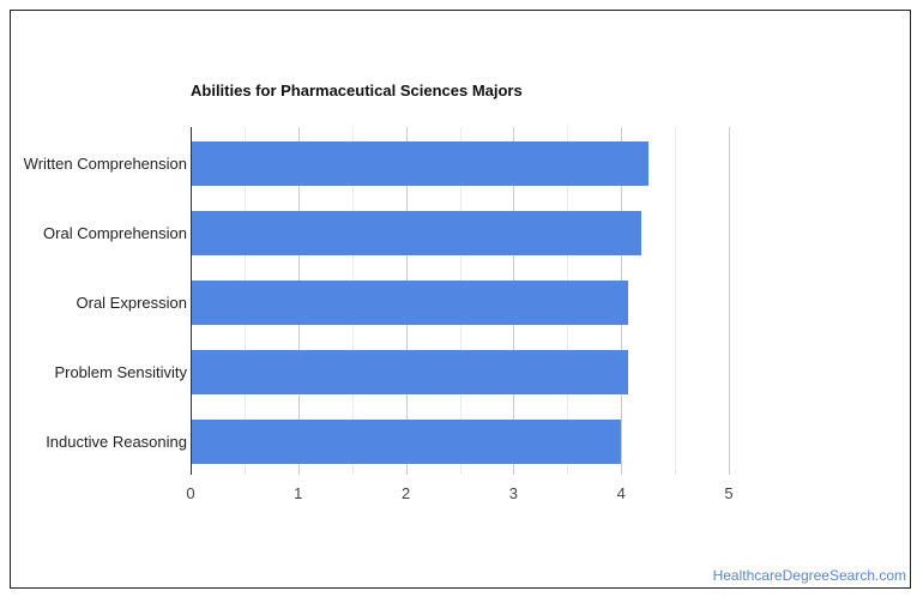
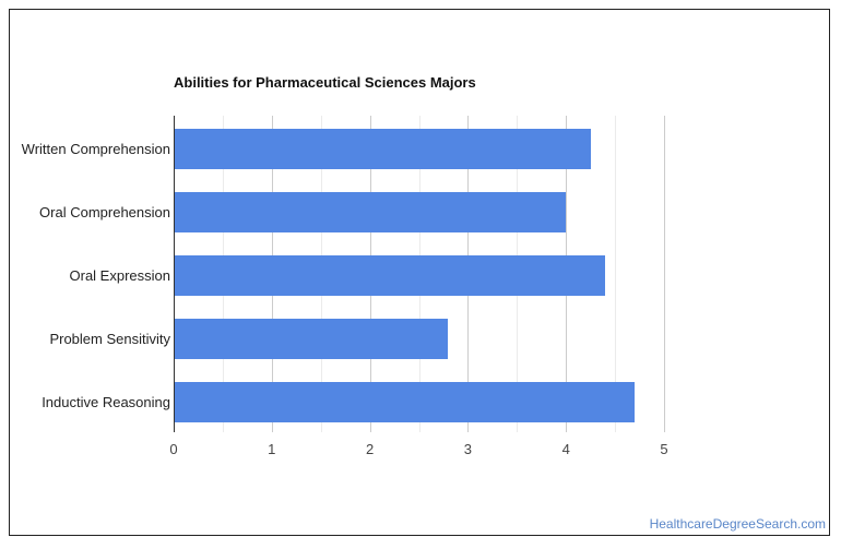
Oral Comprehension: 4.2 -> 4.0
Oral Expression: 4.1 -> 4.4
Problem Sensitivity: 4.1 -> 2.8
Inductive Reasoning: 4.0 -> 4.7
